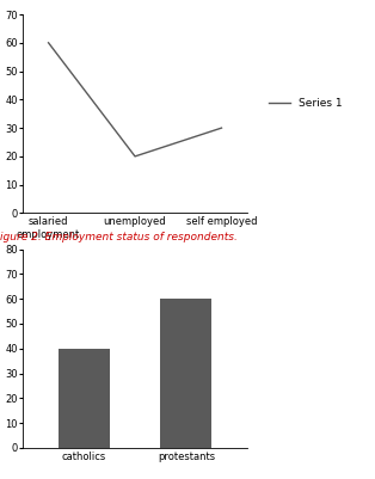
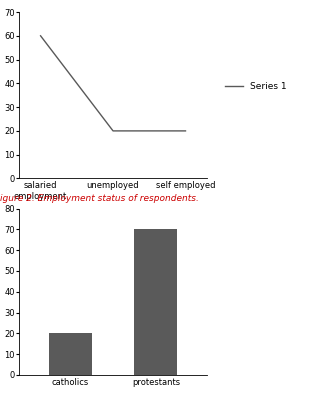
self employed: 30 -> 20
catholics: 40 -> 20
protestants: 60 -> 70
